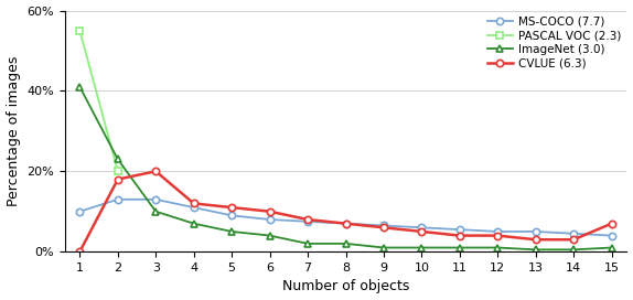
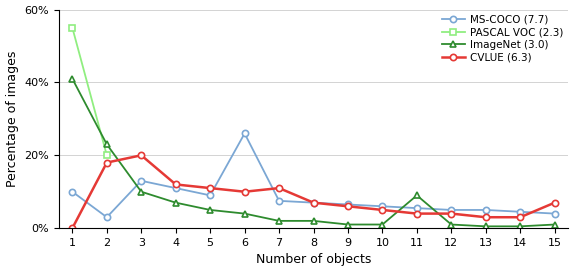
MS-COCO (7.7)/2: 13.0% -> 3.0%
MS-COCO (7.7)/6: 8.0% -> 26.0%
CVLUE (6.3)/7: 8% -> 11%
ImageNet (3.0)/11: 1.0% -> 9.0%
